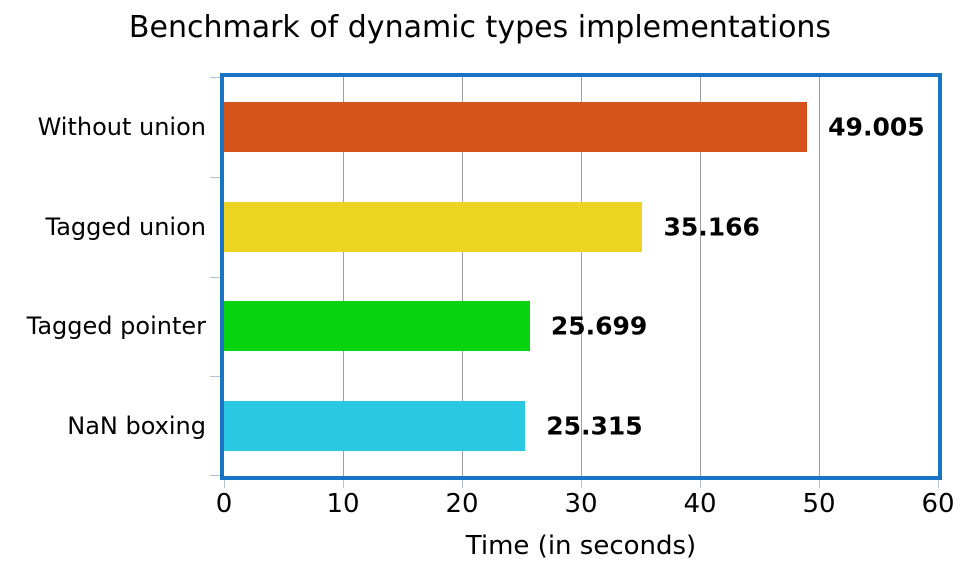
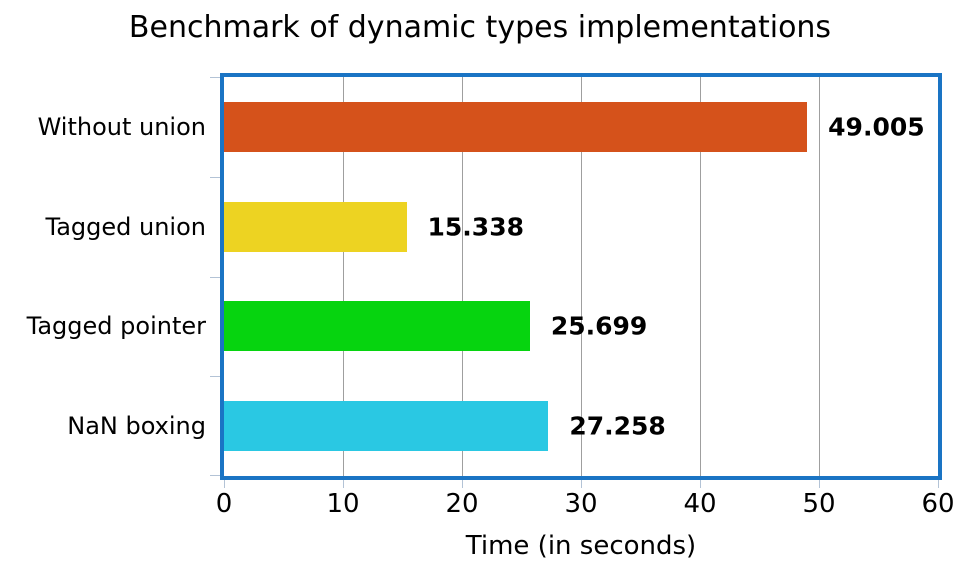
Tagged union: 35.166 -> 15.338
NaN boxing: 25.315 -> 27.258
